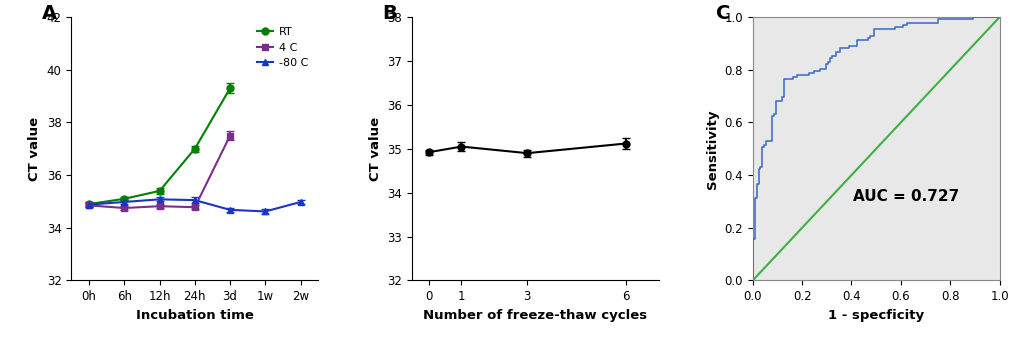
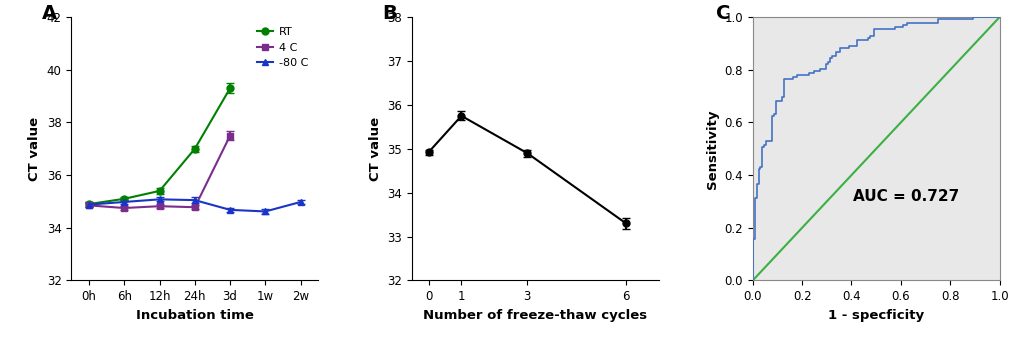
1: 35.05 -> 35.75
6: 35.12 -> 33.30
